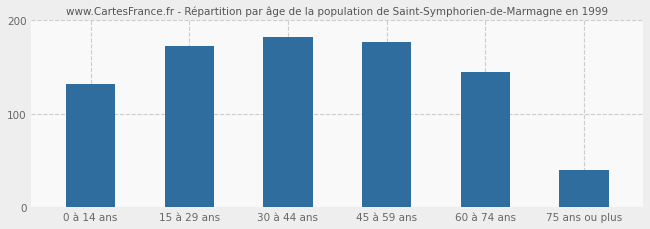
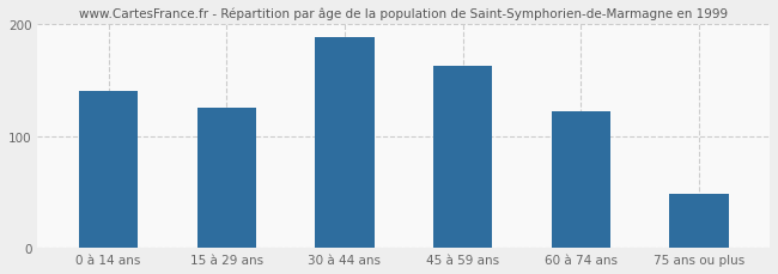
0 à 14 ans: 132 -> 140
15 à 29 ans: 172 -> 125
30 à 44 ans: 182 -> 188
45 à 59 ans: 176 -> 163
60 à 74 ans: 144 -> 122
75 ans ou plus: 40 -> 48
